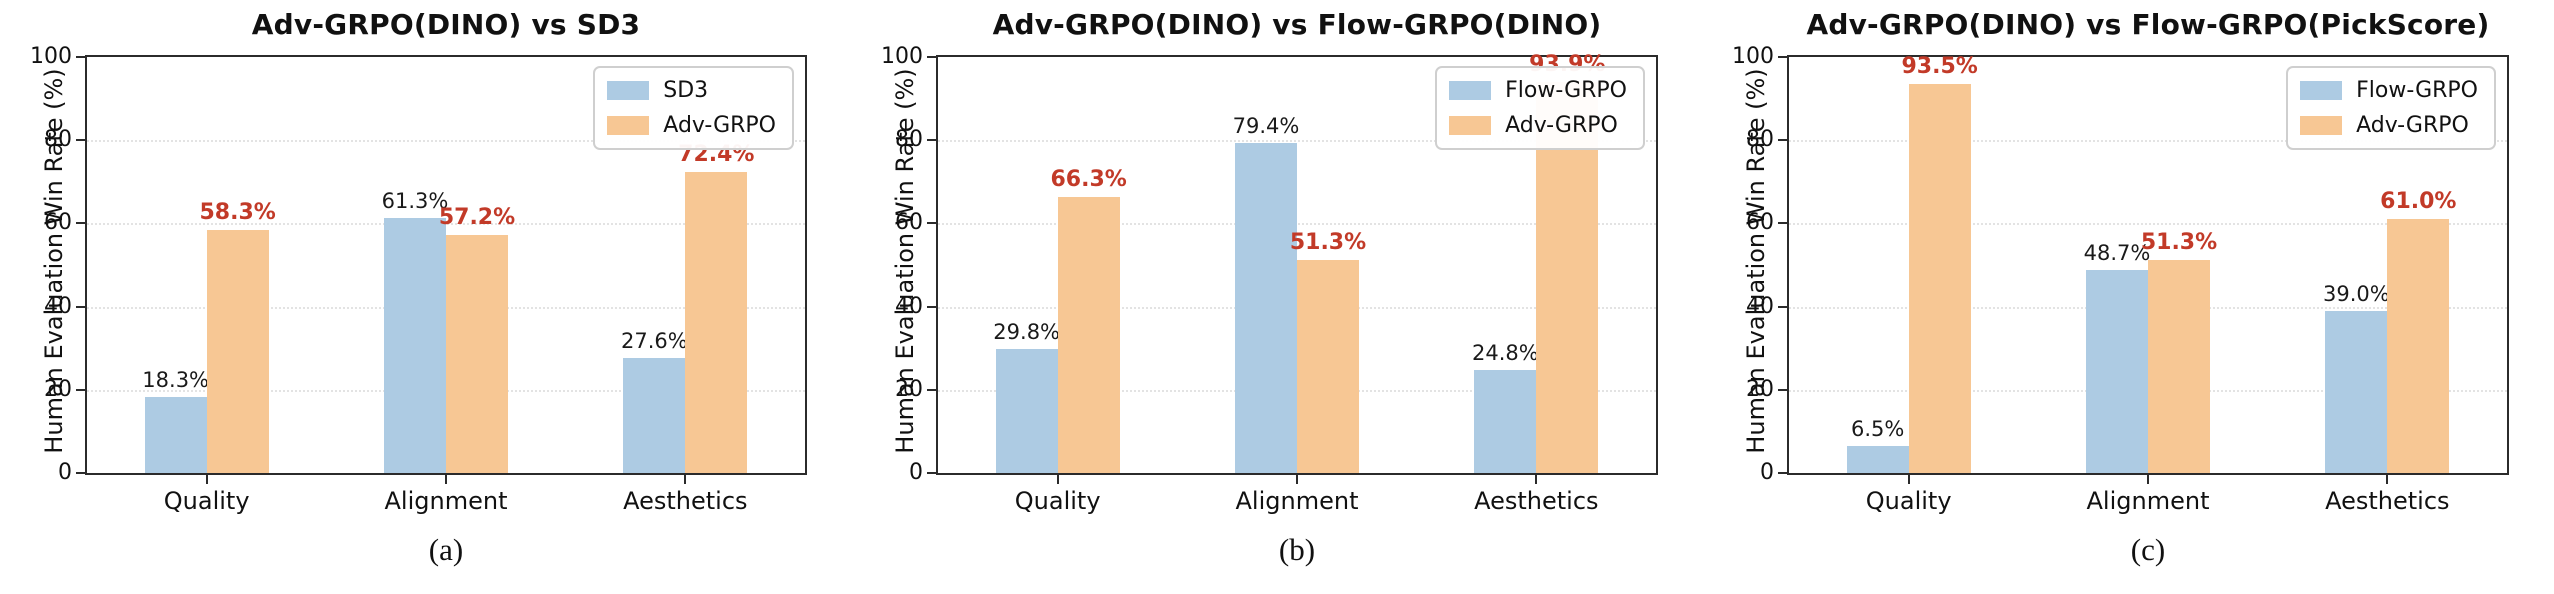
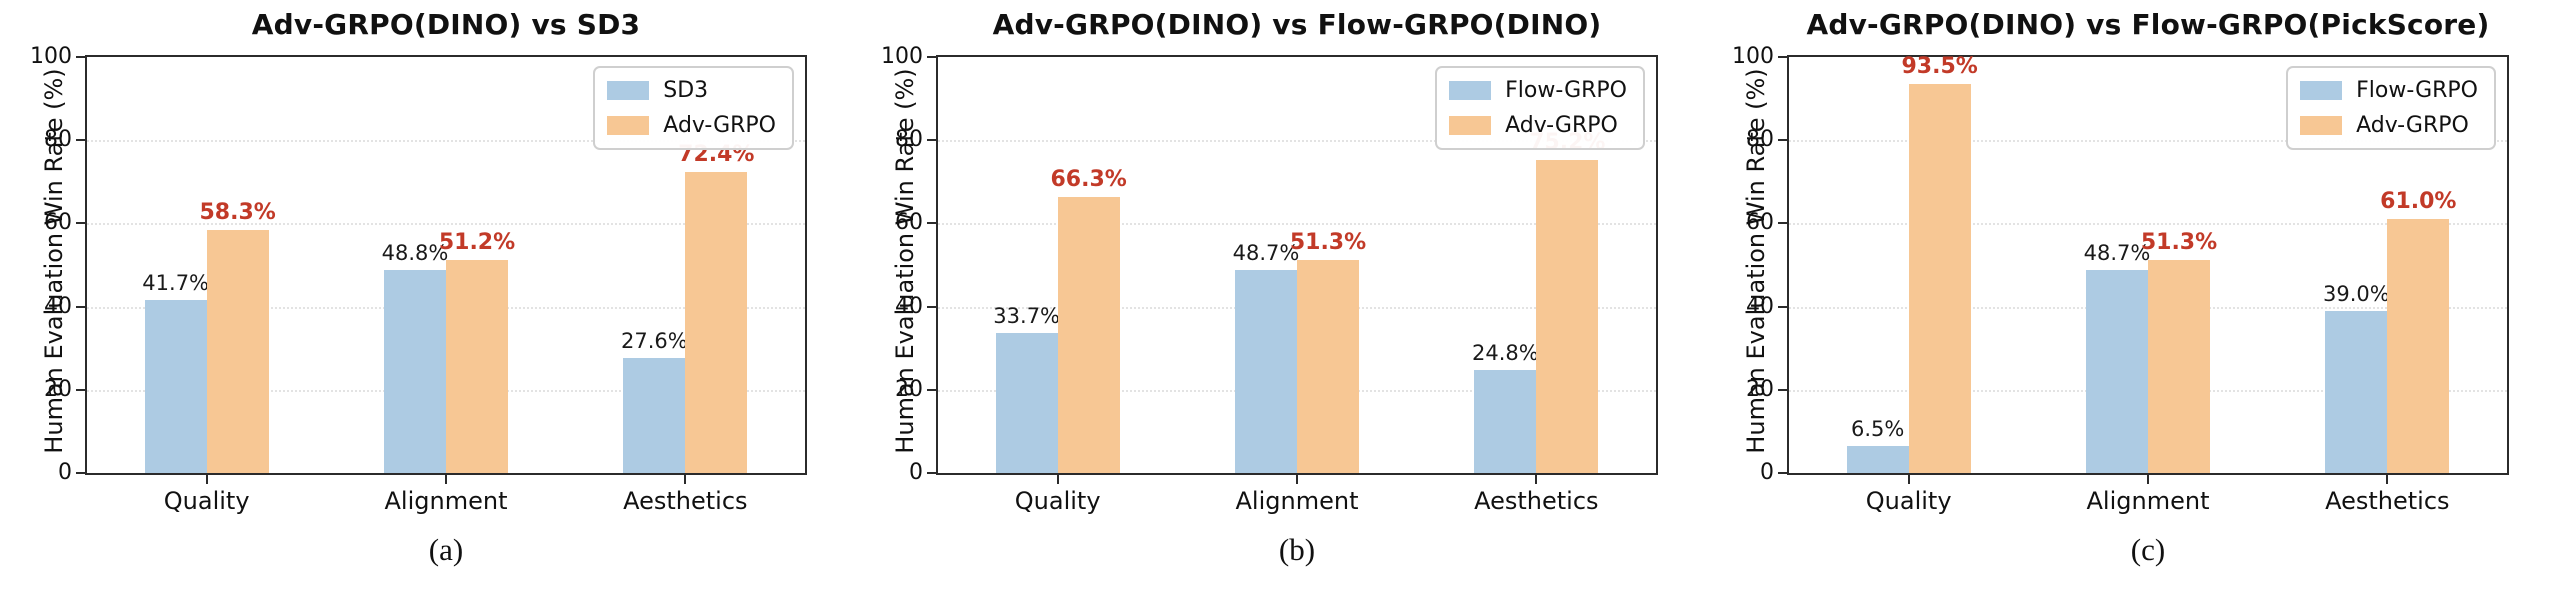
Adv-GRPO(DINO) vs SD3/SD3/Quality: 18.3% -> 41.7%
Adv-GRPO(DINO) vs SD3/SD3/Alignment: 61.3% -> 48.8%
Adv-GRPO(DINO) vs SD3/Adv-GRPO/Alignment: 57.2% -> 51.2%
Adv-GRPO(DINO) vs Flow-GRPO(DINO)/Flow-GRPO/Quality: 29.8% -> 33.7%
Adv-GRPO(DINO) vs Flow-GRPO(DINO)/Flow-GRPO/Alignment: 79.4% -> 48.7%
Adv-GRPO(DINO) vs Flow-GRPO(DINO)/Adv-GRPO/Aesthetics: 93.9% -> 75.2%
